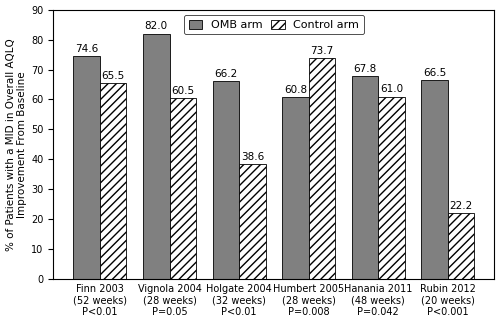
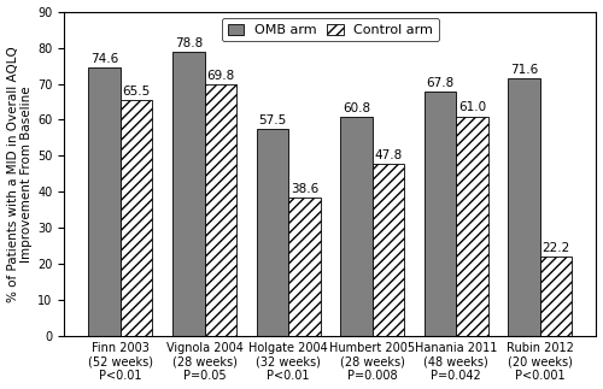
OMB arm/Vignola 2004 (28 weeks) P=0.05: 82.0 -> 78.8
Control arm/Vignola 2004 (28 weeks) P=0.05: 60.5 -> 69.8
OMB arm/Holgate 2004 (32 weeks) P<0.01: 66.2 -> 57.5
Control arm/Humbert 2005 (28 weeks) P=0.008: 73.7 -> 47.8
OMB arm/Rubin 2012 (20 weeks) P<0.001: 66.5 -> 71.6
